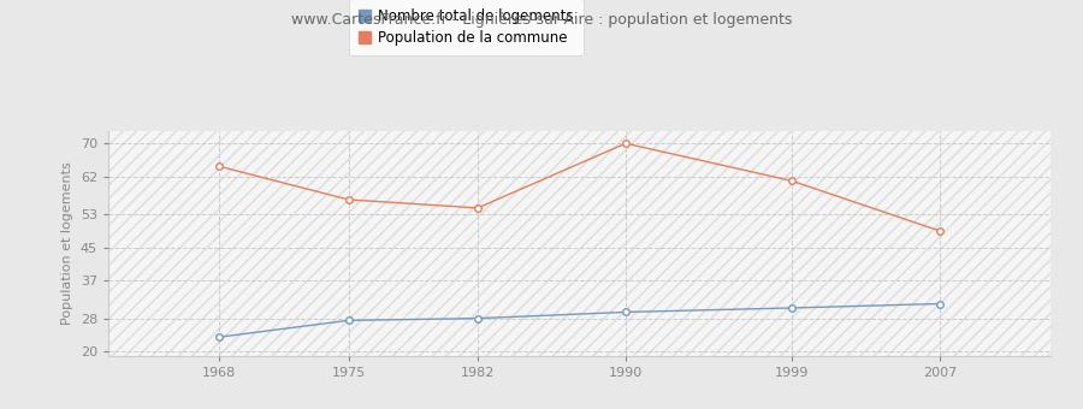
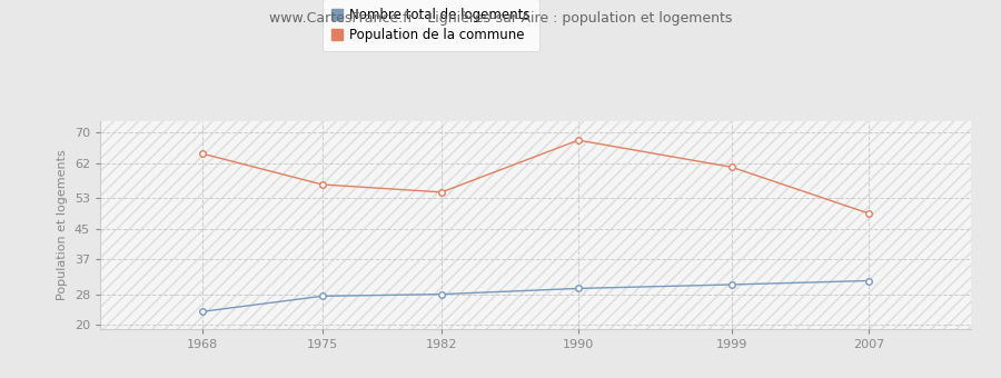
Population de la commune/1990: 70.0 -> 68.0
